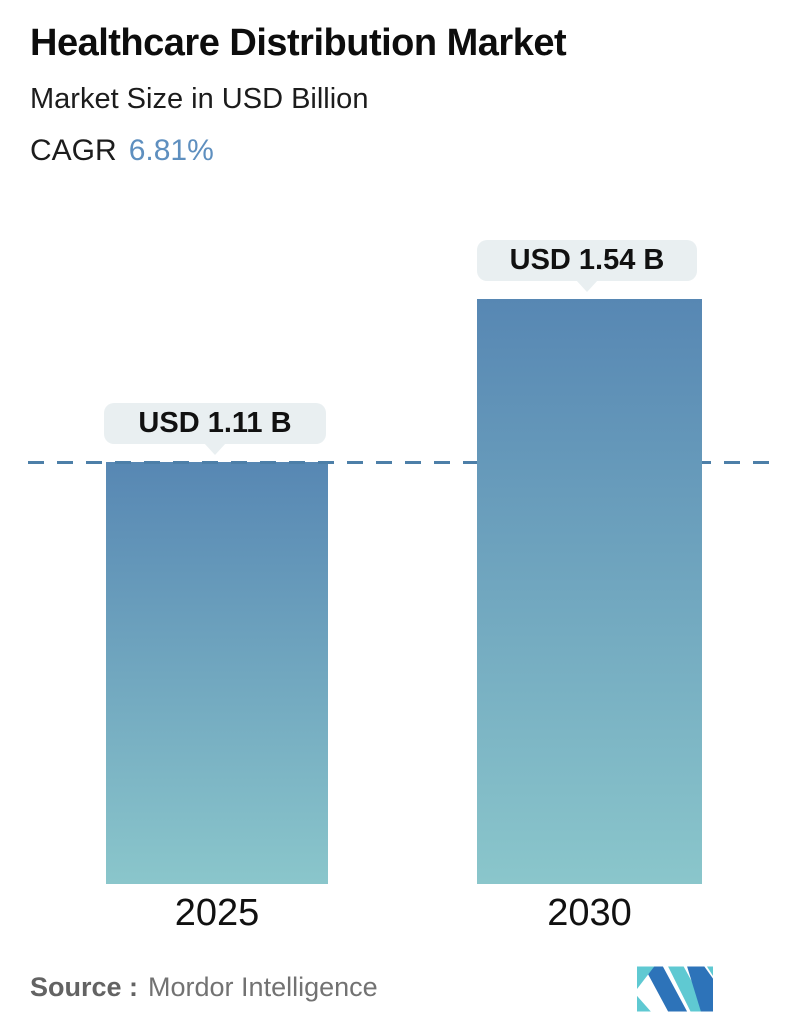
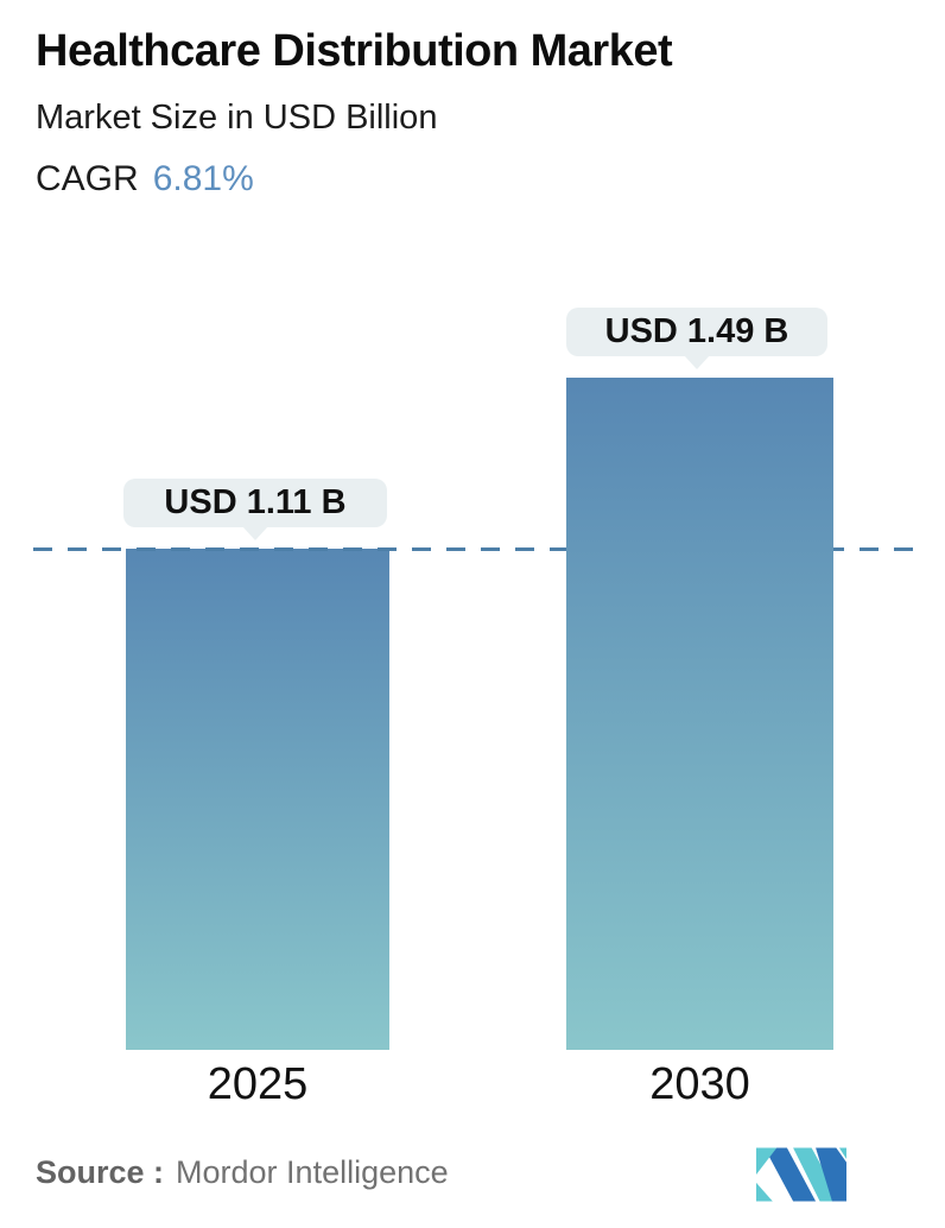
2030: 1.54 -> 1.49
